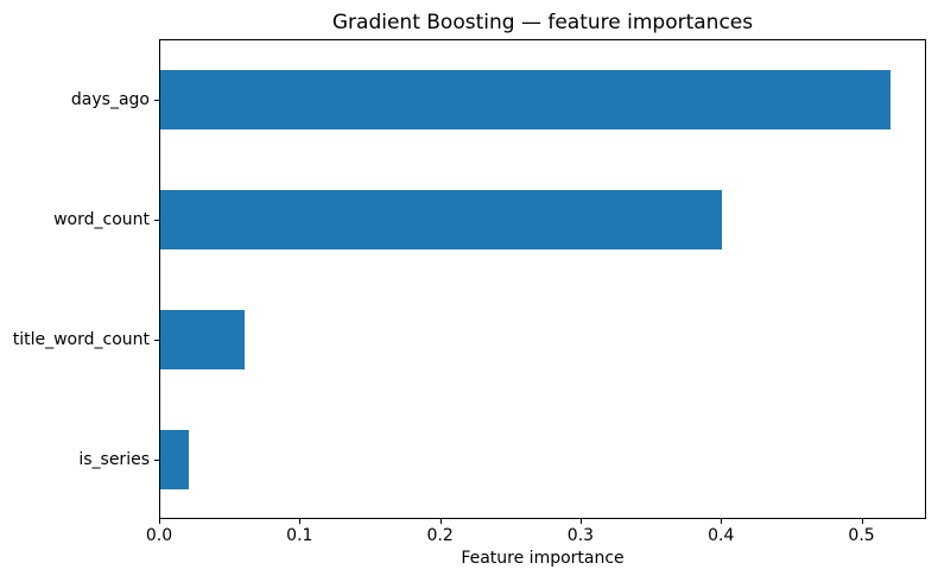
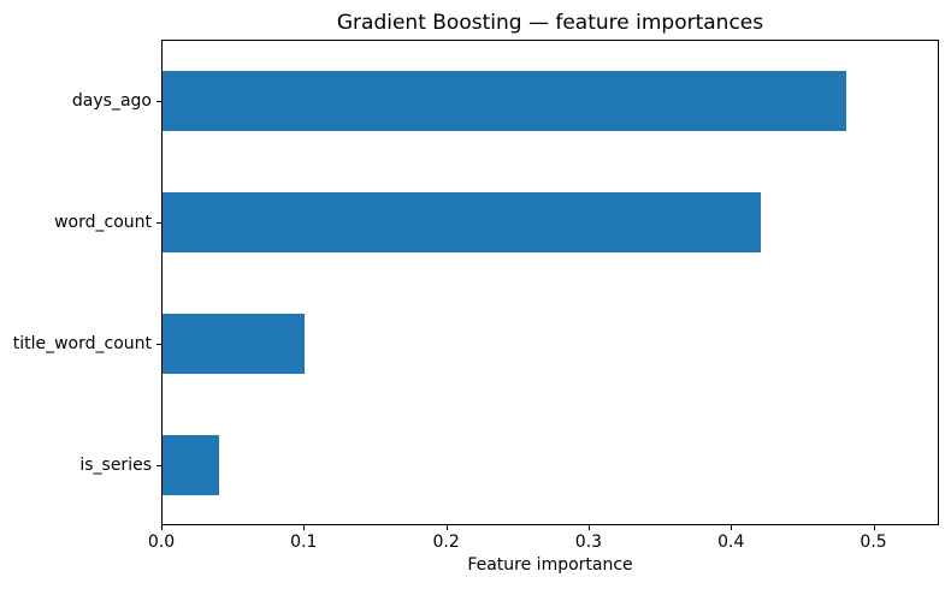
days_ago: 0.52 -> 0.48
word_count: 0.40 -> 0.42
title_word_count: 0.06 -> 0.10
is_series: 0.02 -> 0.04
